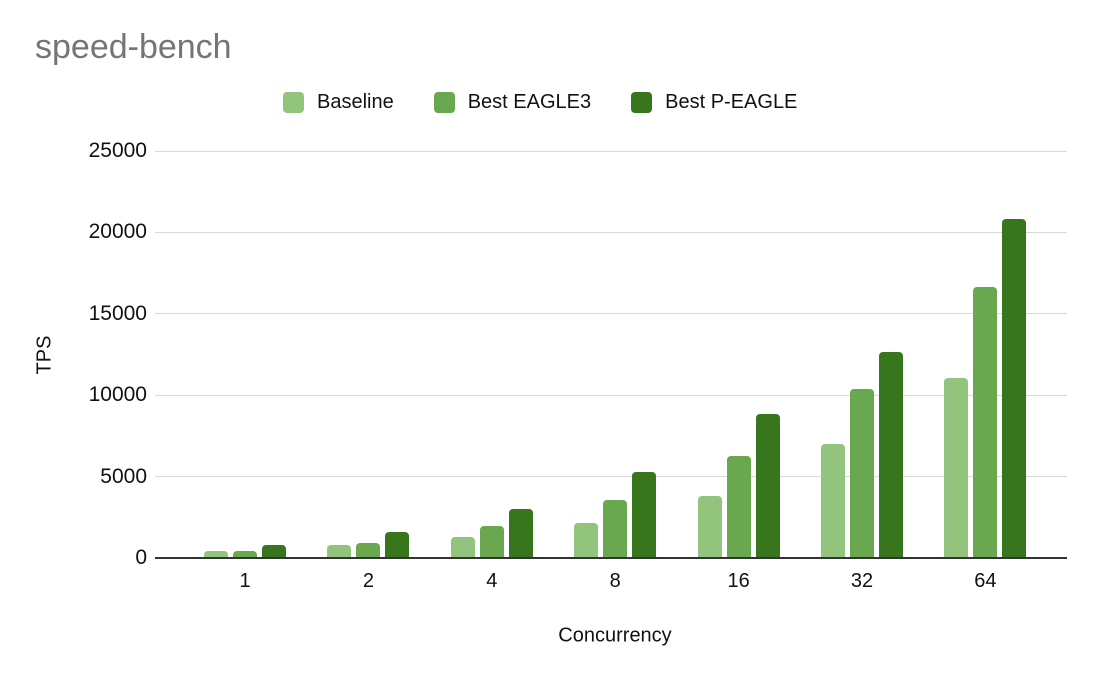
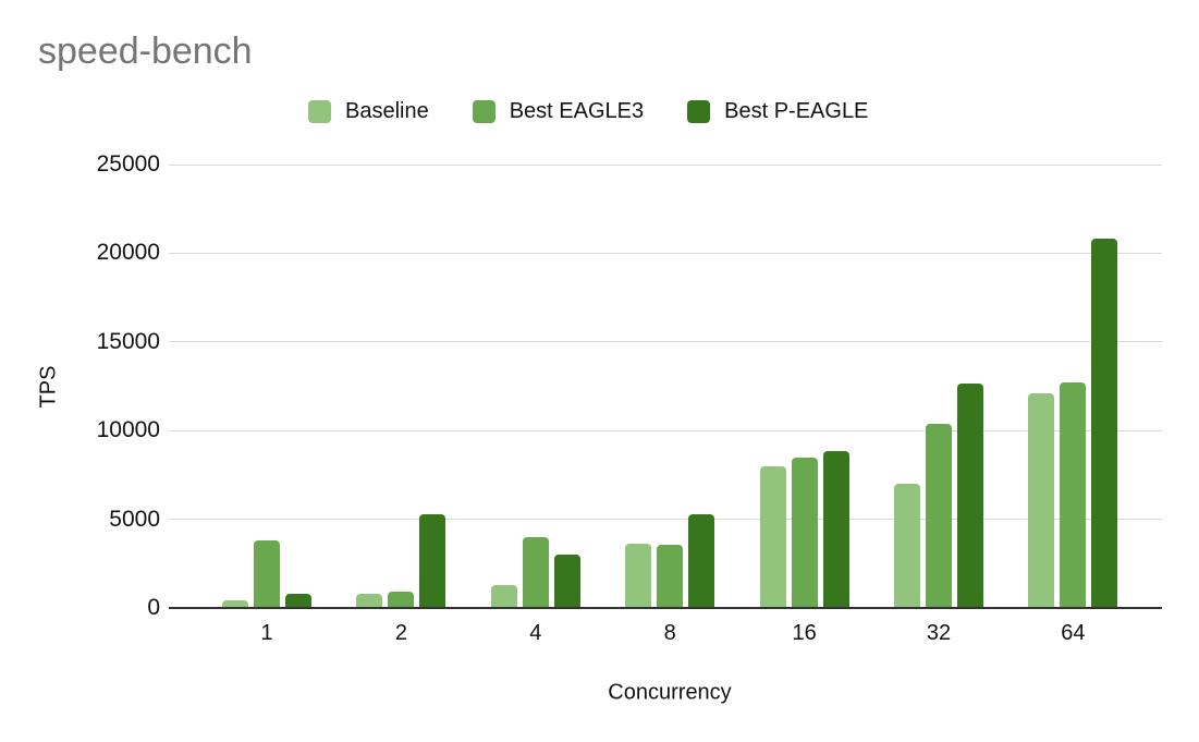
Best EAGLE3/1: 500 -> 3800
Best P-EAGLE/2: 1600 -> 5300
Best EAGLE3/4: 2000 -> 4000
Baseline/8: 2100 -> 3600
Baseline/16: 3800 -> 8000
Best EAGLE3/16: 6300 -> 8500
Baseline/64: 11100 -> 12100
Best EAGLE3/64: 16600 -> 12700
